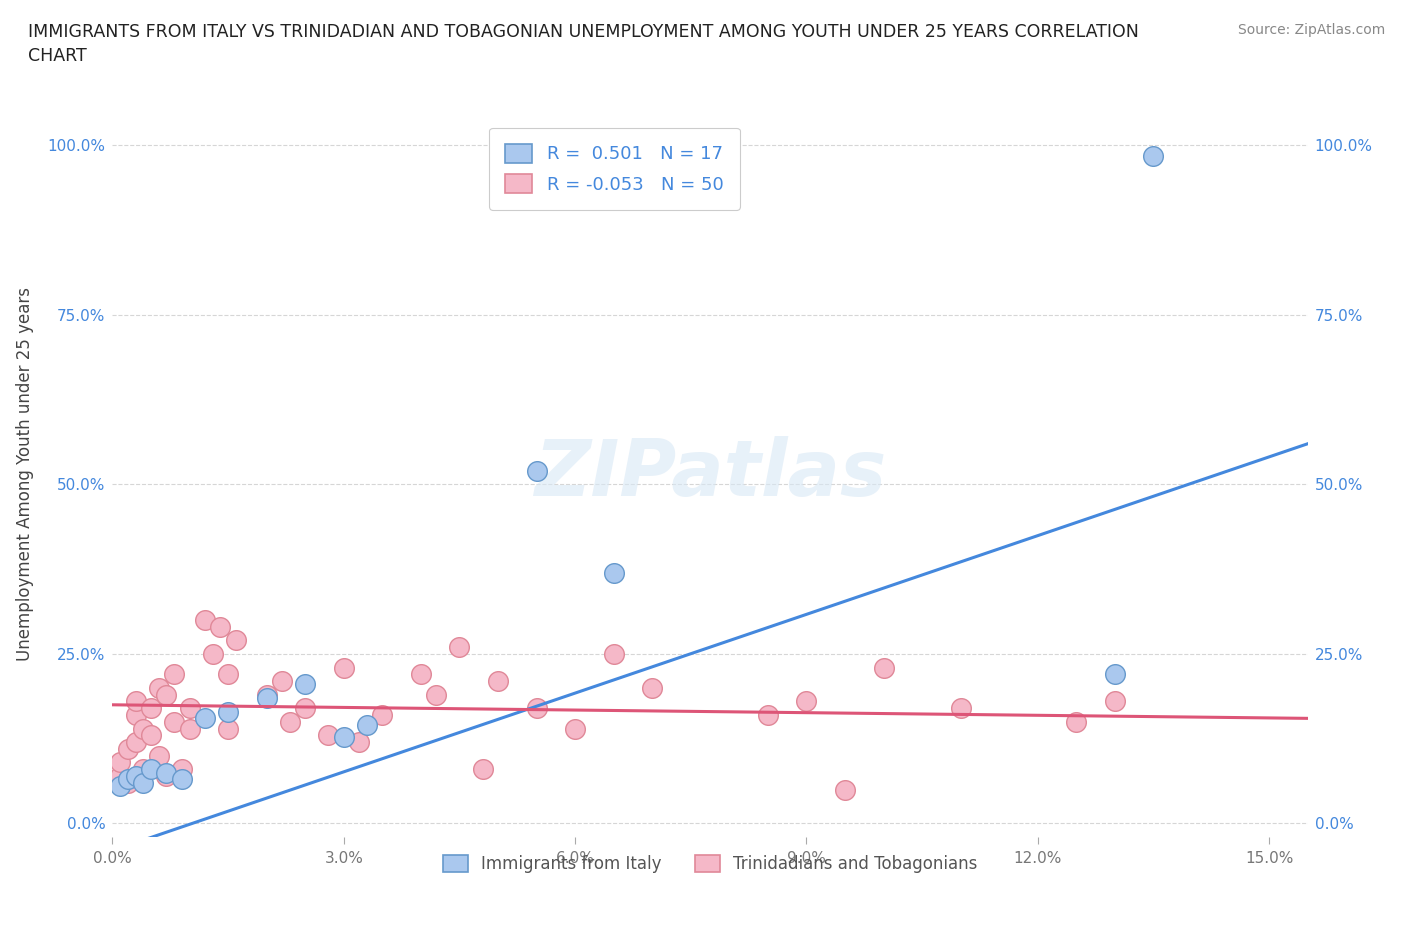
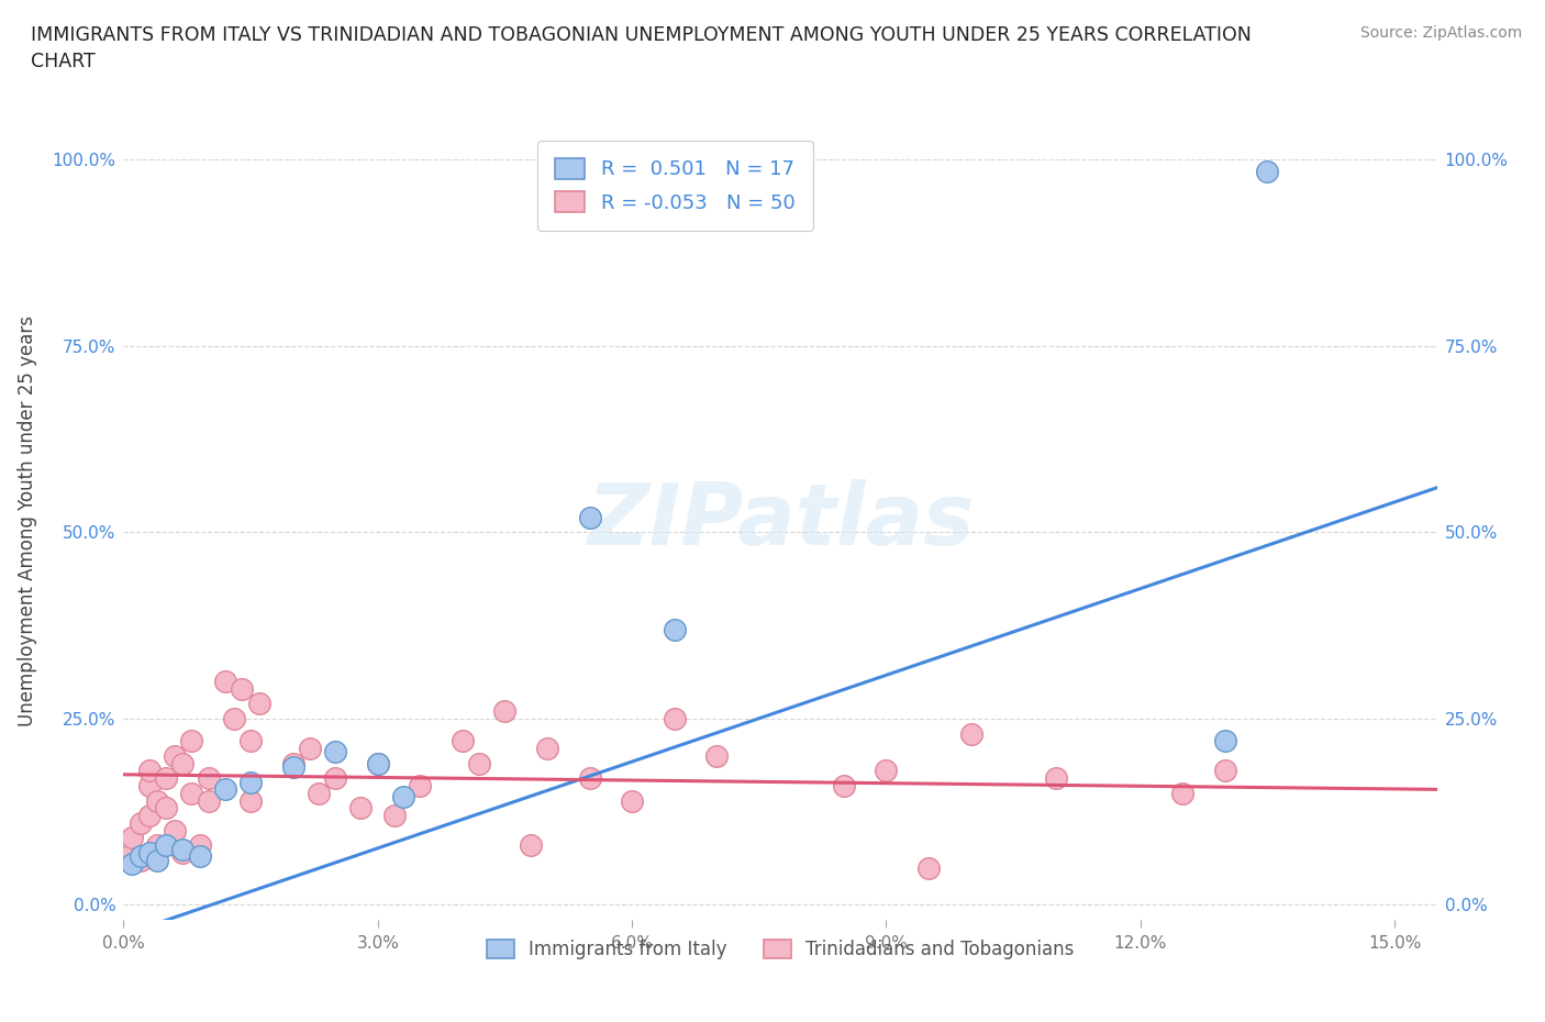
Immigrants from Italy/3.0%: 12.8% -> 19.0%
Trinidadians and Tobagonians/3.0%: 23% -> 19%
